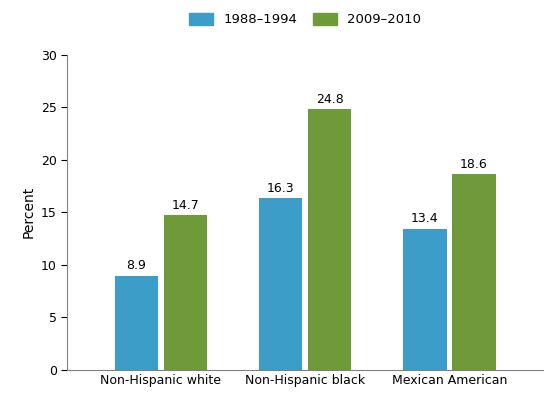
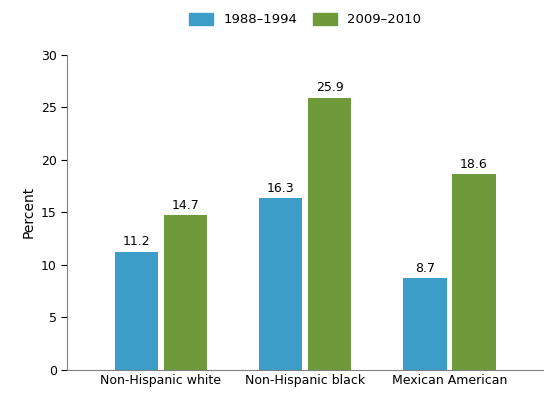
1988–1994/Non-Hispanic white: 8.9 -> 11.2
2009–2010/Non-Hispanic black: 24.8 -> 25.9
1988–1994/Mexican American: 13.4 -> 8.7
